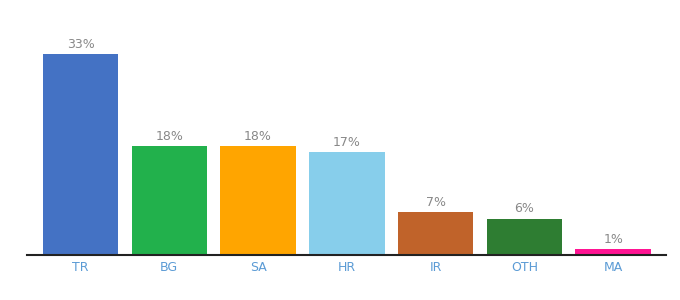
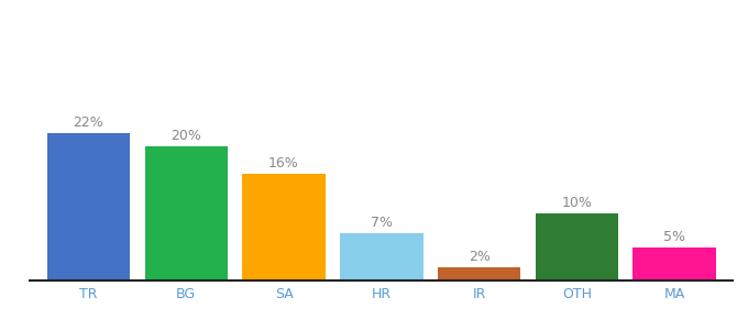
TR: 33% -> 22%
BG: 18% -> 20%
SA: 18% -> 16%
HR: 17% -> 7%
IR: 7% -> 2%
OTH: 6% -> 10%
MA: 1% -> 5%
